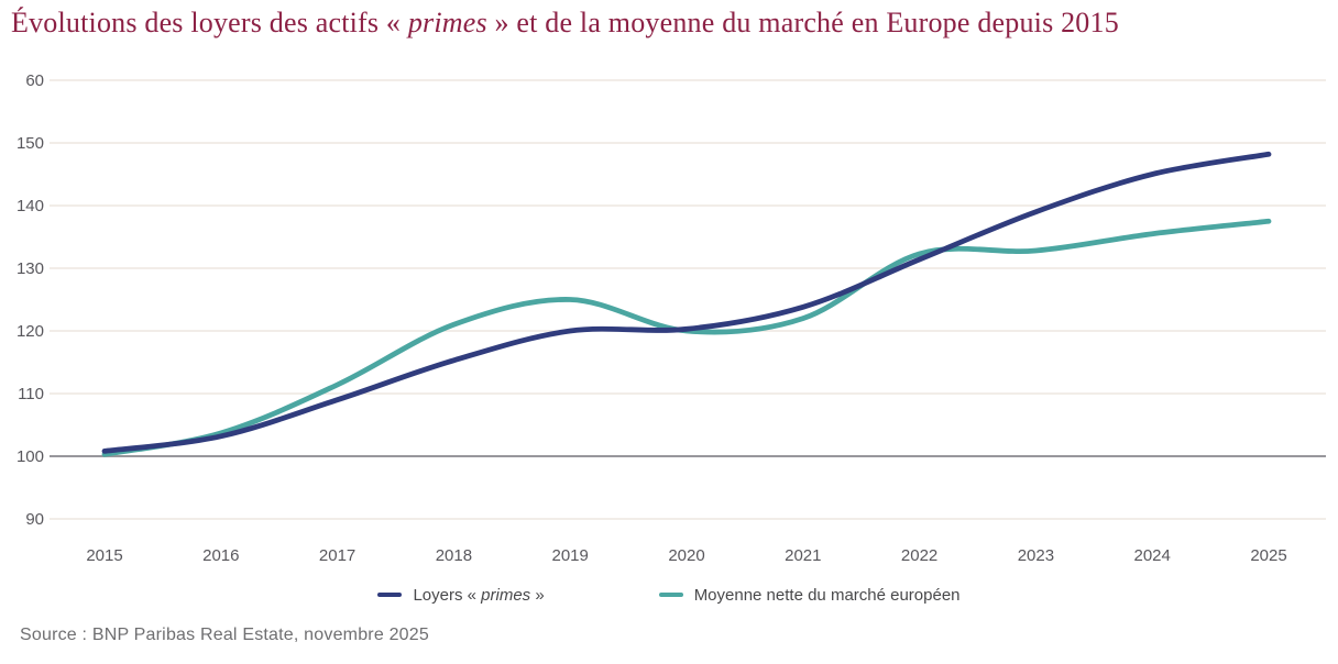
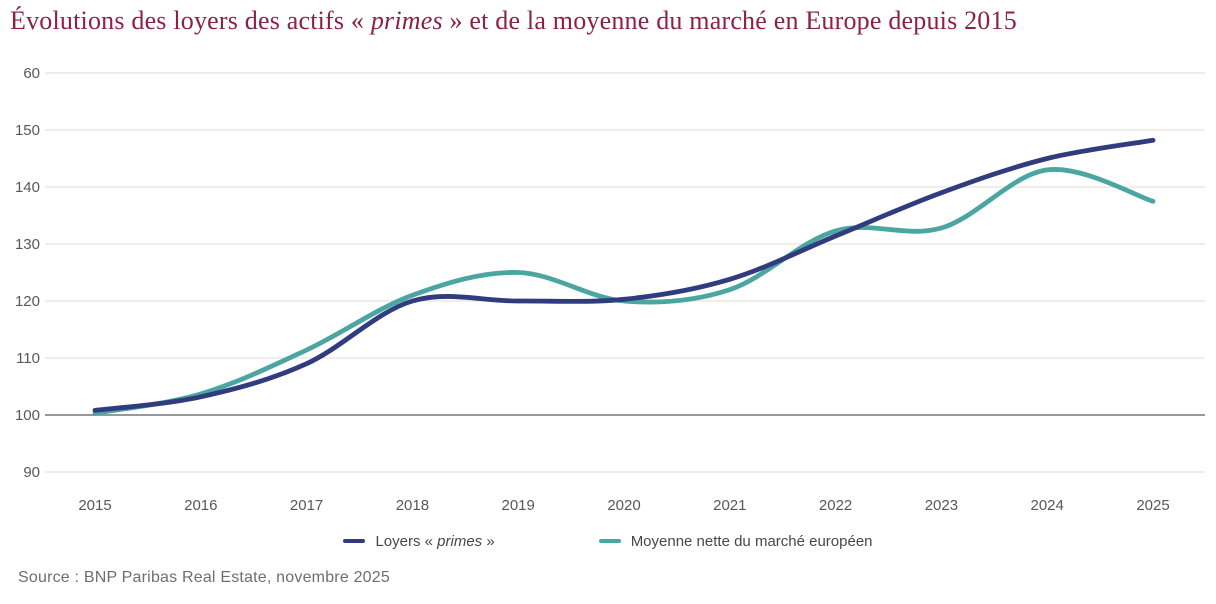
Loyers « primes »/2018: 115 -> 120
Moyenne nette du marché européen/2024: 136 -> 143
